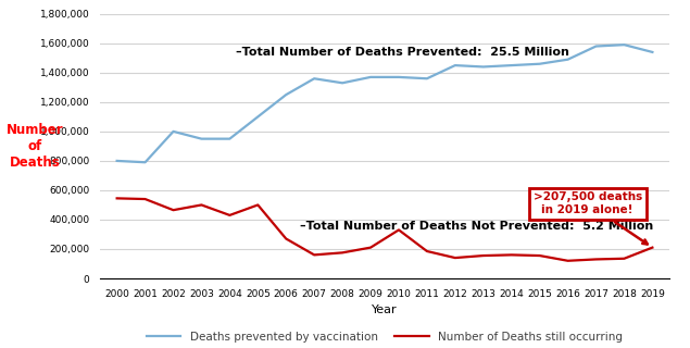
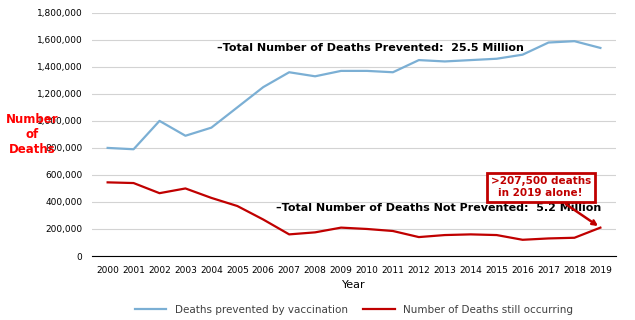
Deaths prevented by vaccination/2003: 950,000 -> 890,000
Number of Deaths still occurring/2005: 500,000 -> 370,000
Number of Deaths still occurring/2010: 330,000 -> 200,000
